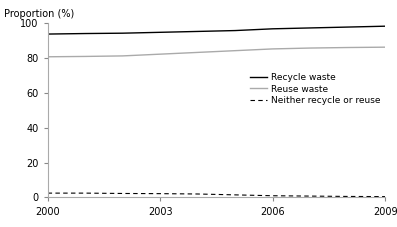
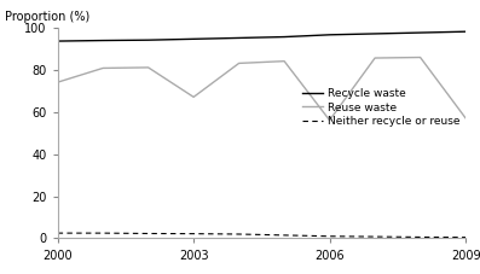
Reuse waste/2000: 80 -> 74
Reuse waste/2003: 82 -> 67
Reuse waste/2006: 85 -> 56
Reuse waste/2009: 86 -> 57
